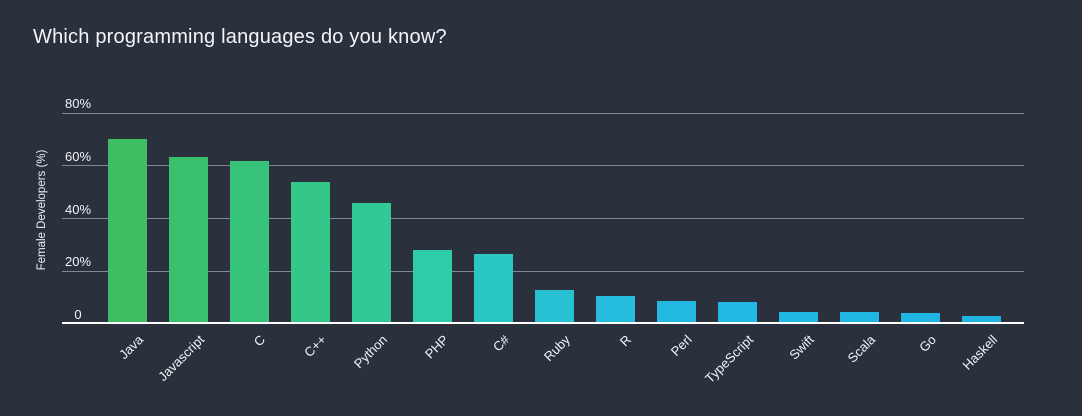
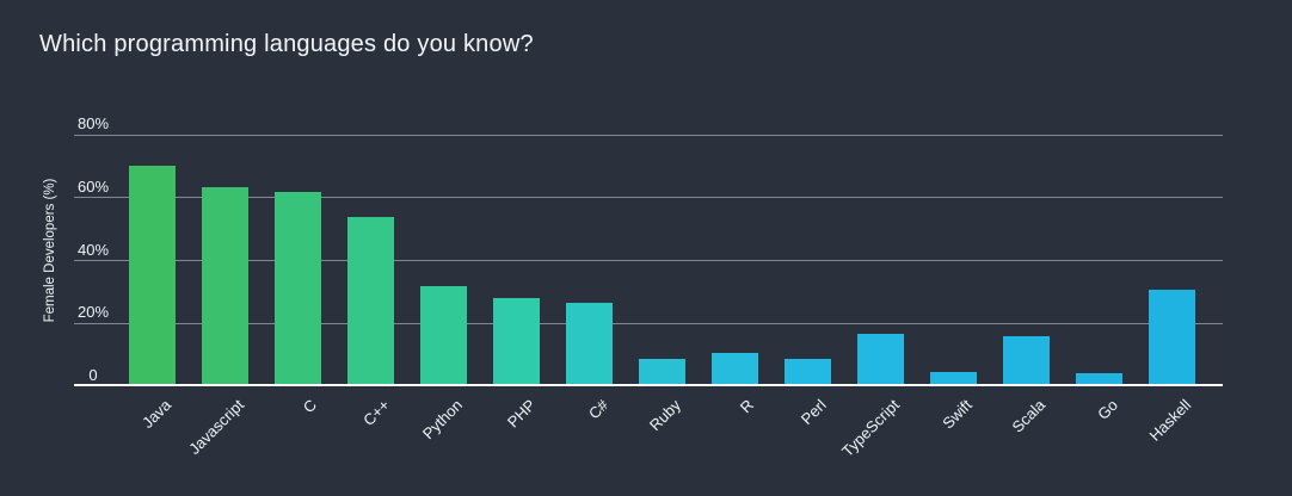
Python: 45% -> 31%
Ruby: 12% -> 8%
TypeScript: 8% -> 16%
Scala: 4% -> 15%
Haskell: 2% -> 30%
